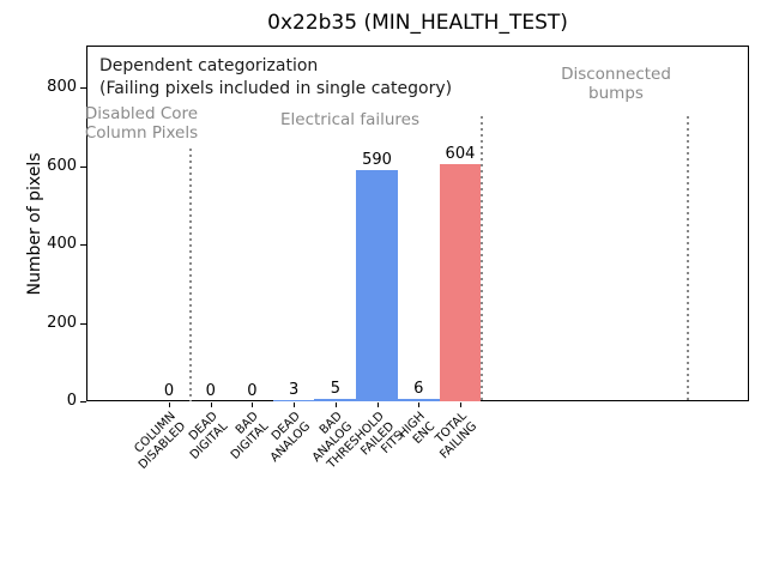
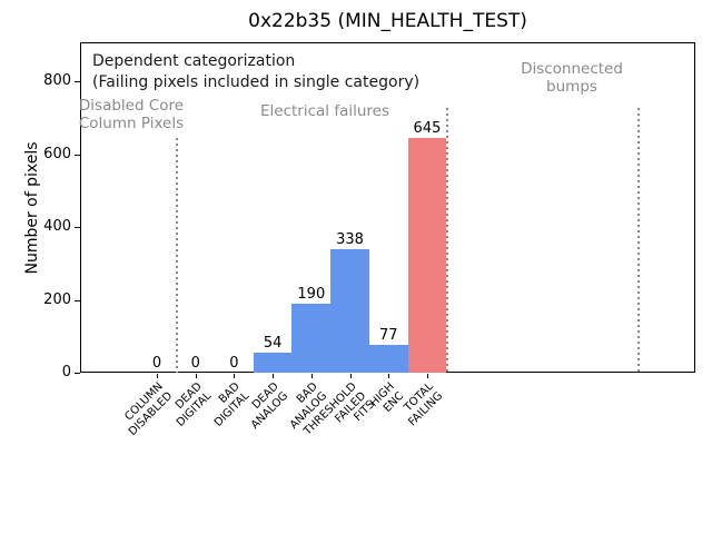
DEAD ANALOG: 3 -> 54
BAD ANALOG: 5 -> 190
THRESHOLD FAILED FITS: 590 -> 338
HIGH ENC: 6 -> 77
TOTAL FAILING: 604 -> 645
